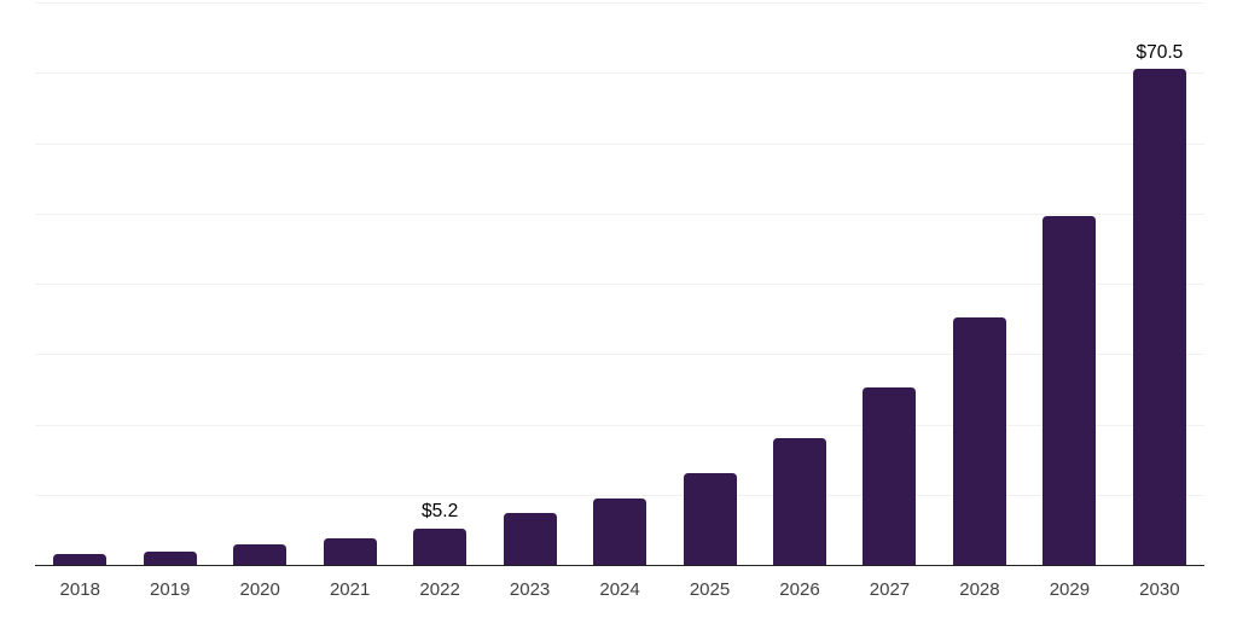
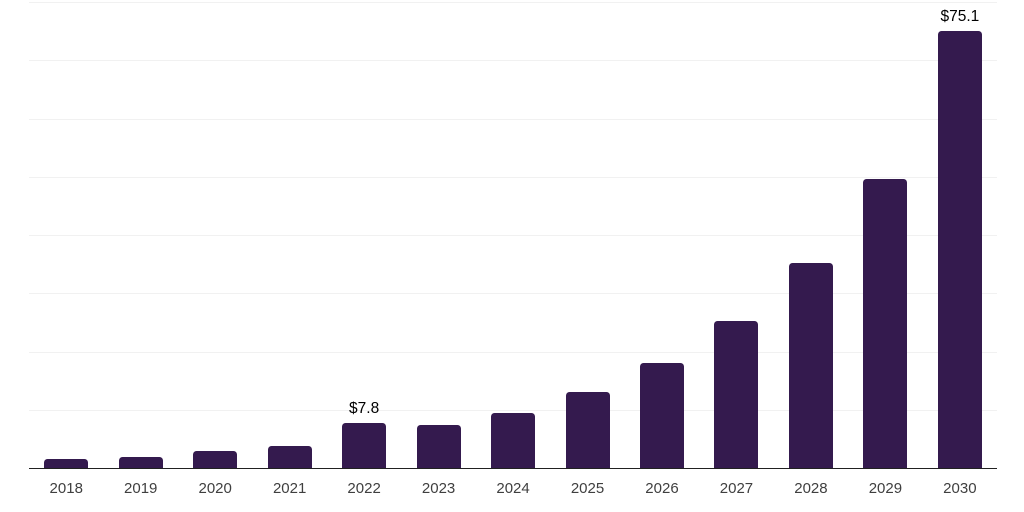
2022: $5.2 -> $7.8
2030: $70.5 -> $75.1
